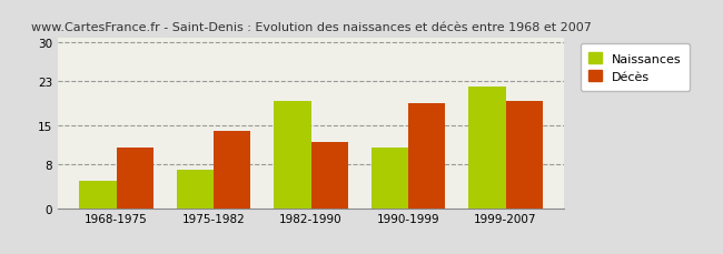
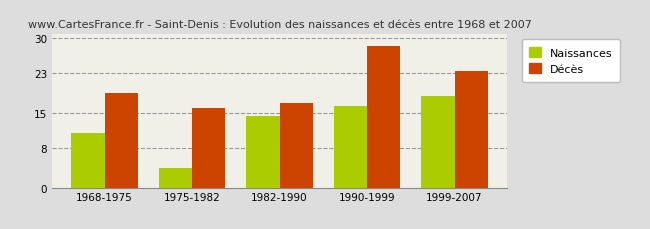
Naissances/1968-1975: 5.0 -> 11.0
Décès/1968-1975: 11.0 -> 19.0
Naissances/1975-1982: 7.0 -> 4.0
Décès/1975-1982: 14.0 -> 16.0
Naissances/1982-1990: 19.5 -> 14.5
Décès/1982-1990: 12.0 -> 17.0
Naissances/1990-1999: 11.0 -> 16.5
Décès/1990-1999: 19.0 -> 28.5
Naissances/1999-2007: 22.0 -> 18.5
Décès/1999-2007: 19.5 -> 23.5
